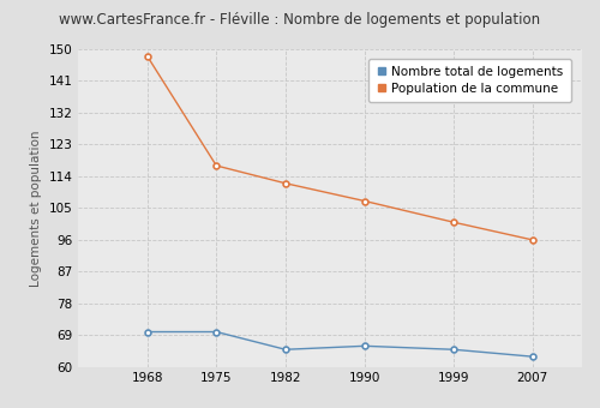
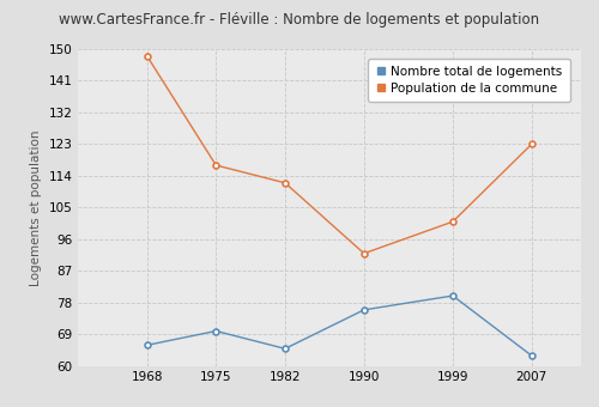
Nombre total de logements/1968: 70 -> 66
Nombre total de logements/1990: 66 -> 76
Population de la commune/1990: 107 -> 92
Nombre total de logements/1999: 65 -> 80
Population de la commune/2007: 96 -> 123
